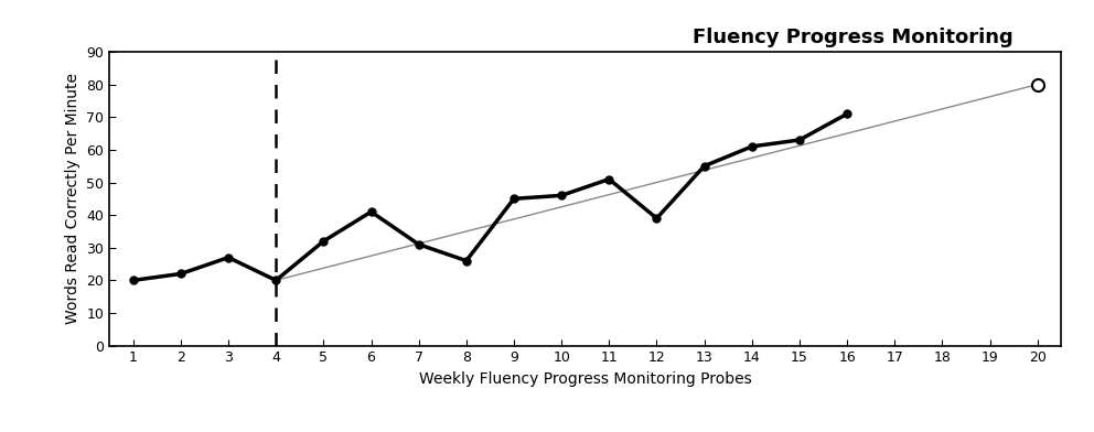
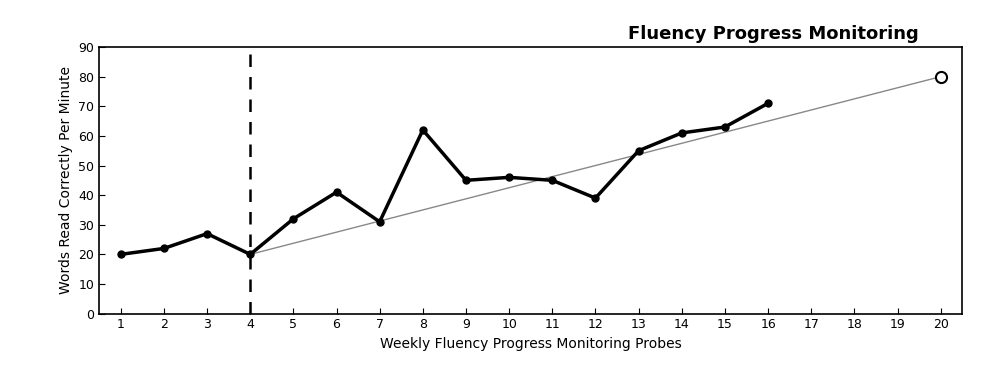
8: 26 -> 62
11: 51 -> 45
